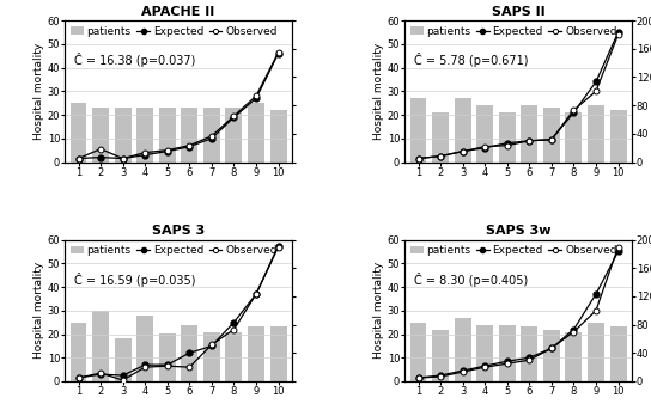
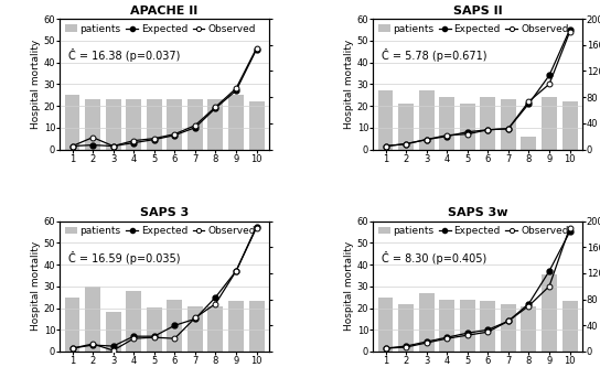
SAPS II/patients/8: 70 -> 20
SAPS 3w/patients/9: 83 -> 118
